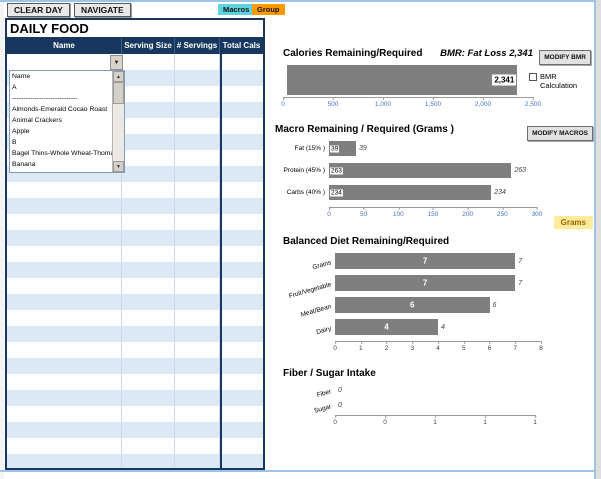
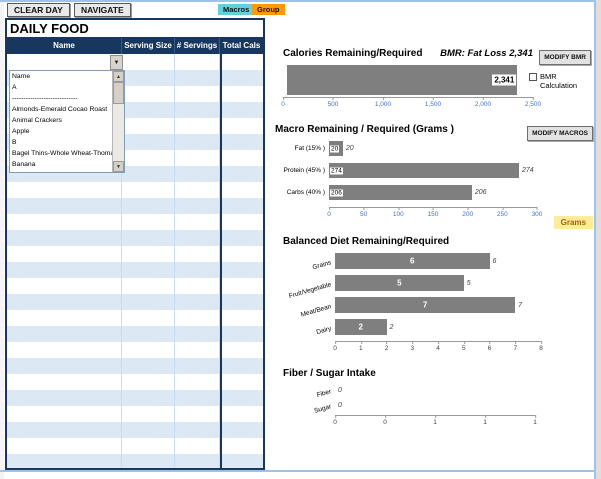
Macro Remaining / Required (Grams )/Fat (15% ): 39 -> 20
Macro Remaining / Required (Grams )/Protein (45% ): 263 -> 274
Macro Remaining / Required (Grams )/Carbs (40% ): 234 -> 206
Balanced Diet Remaining/Required/Grains: 7 -> 6
Balanced Diet Remaining/Required/Fruit/Vegetable: 7 -> 5
Balanced Diet Remaining/Required/Meat/Bean: 6 -> 7
Balanced Diet Remaining/Required/Dairy: 4 -> 2
